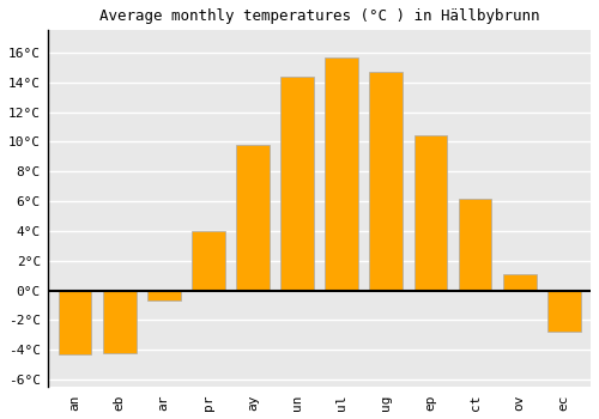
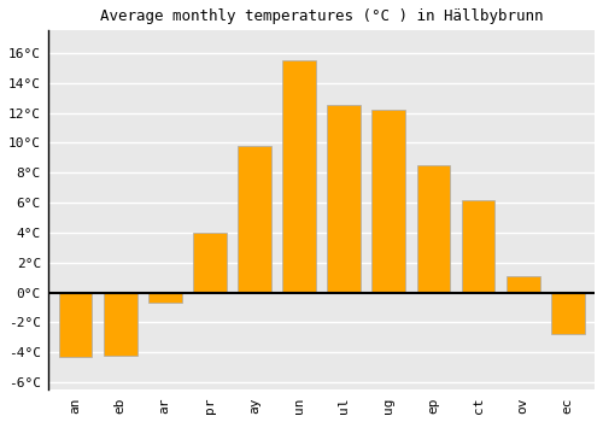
un: 14.4°C -> 15.5°C
ul: 15.7°C -> 12.5°C
ug: 14.7°C -> 12.2°C
ep: 10.4°C -> 8.5°C
